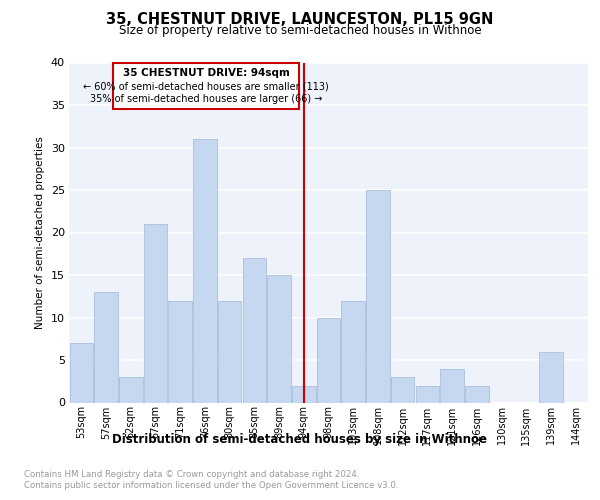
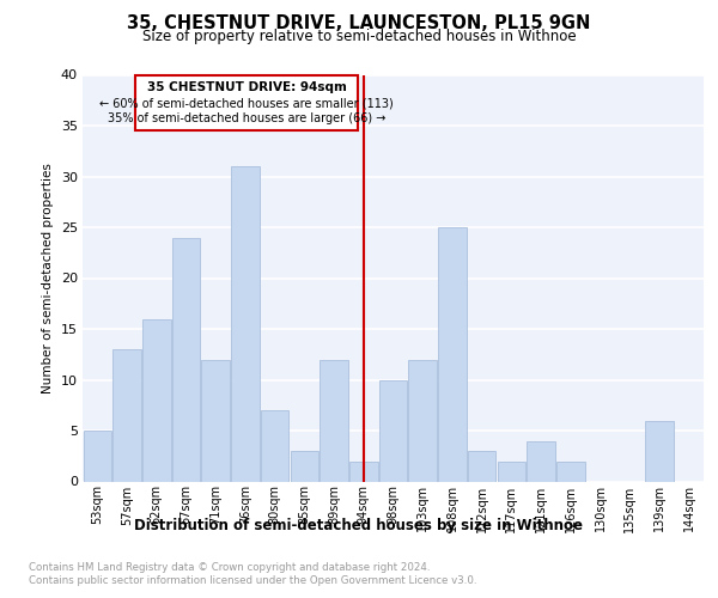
53sqm: 7 -> 5
62sqm: 3 -> 16
67sqm: 21 -> 24
80sqm: 12 -> 7
85sqm: 17 -> 3
89sqm: 15 -> 12
